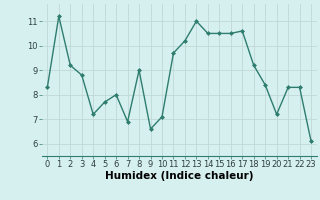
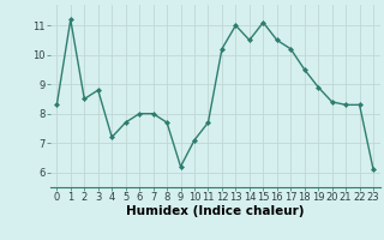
2: 9.2 -> 8.5
7: 6.9 -> 8.0
8: 9.0 -> 7.7
9: 6.6 -> 6.2
11: 9.7 -> 7.7
15: 10.5 -> 11.1
17: 10.6 -> 10.2
18: 9.2 -> 9.5
19: 8.4 -> 8.9
20: 7.2 -> 8.4
